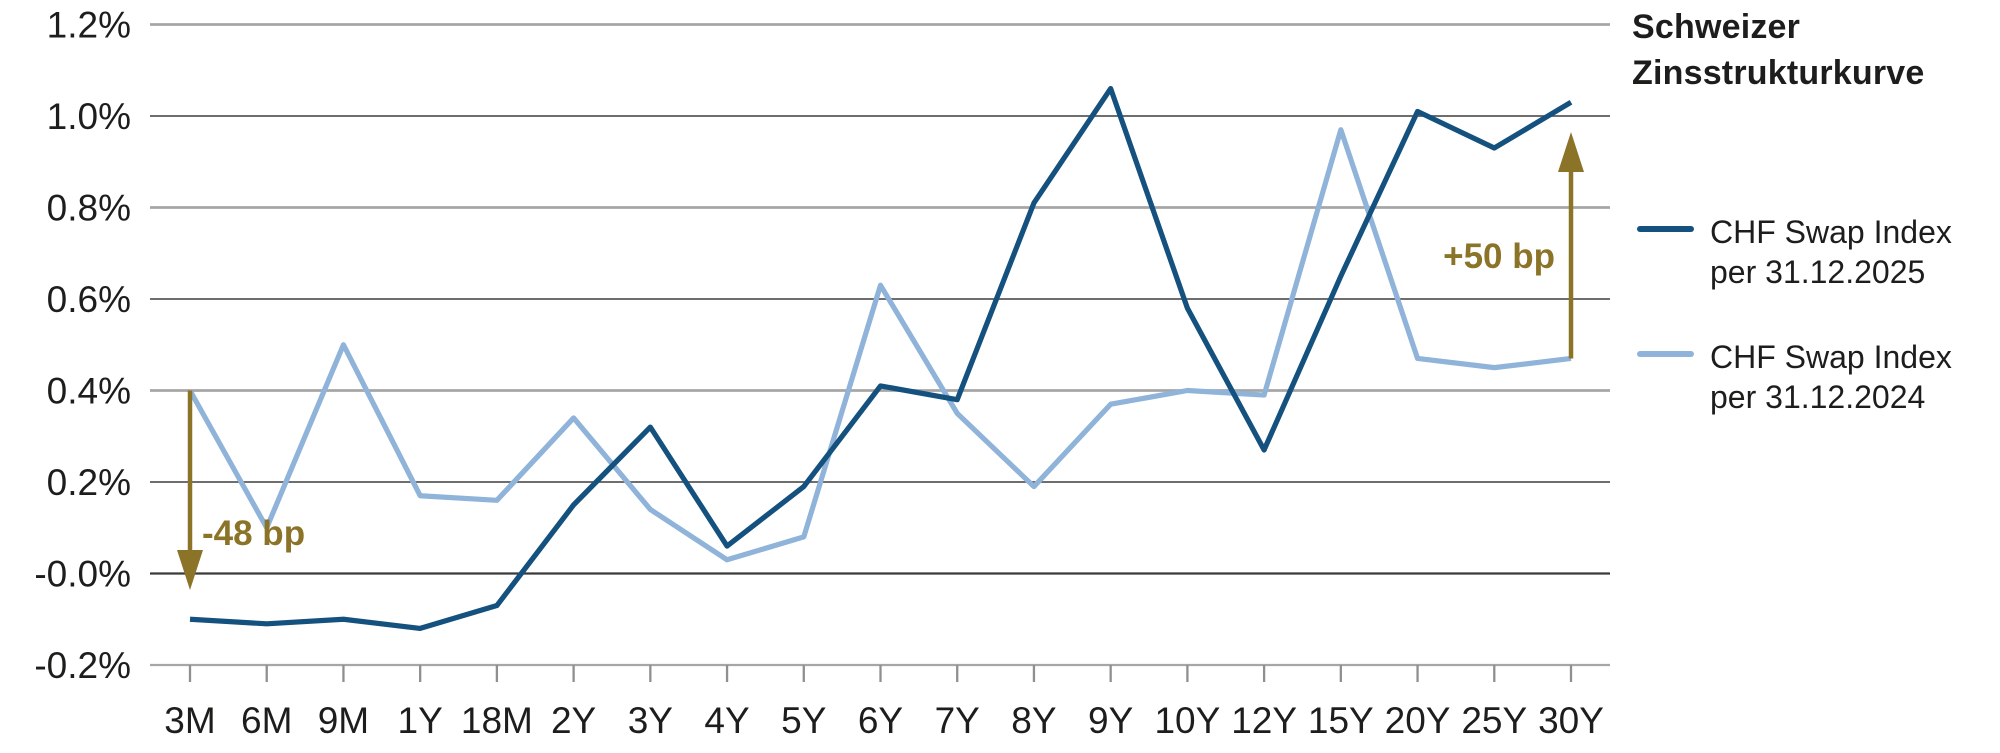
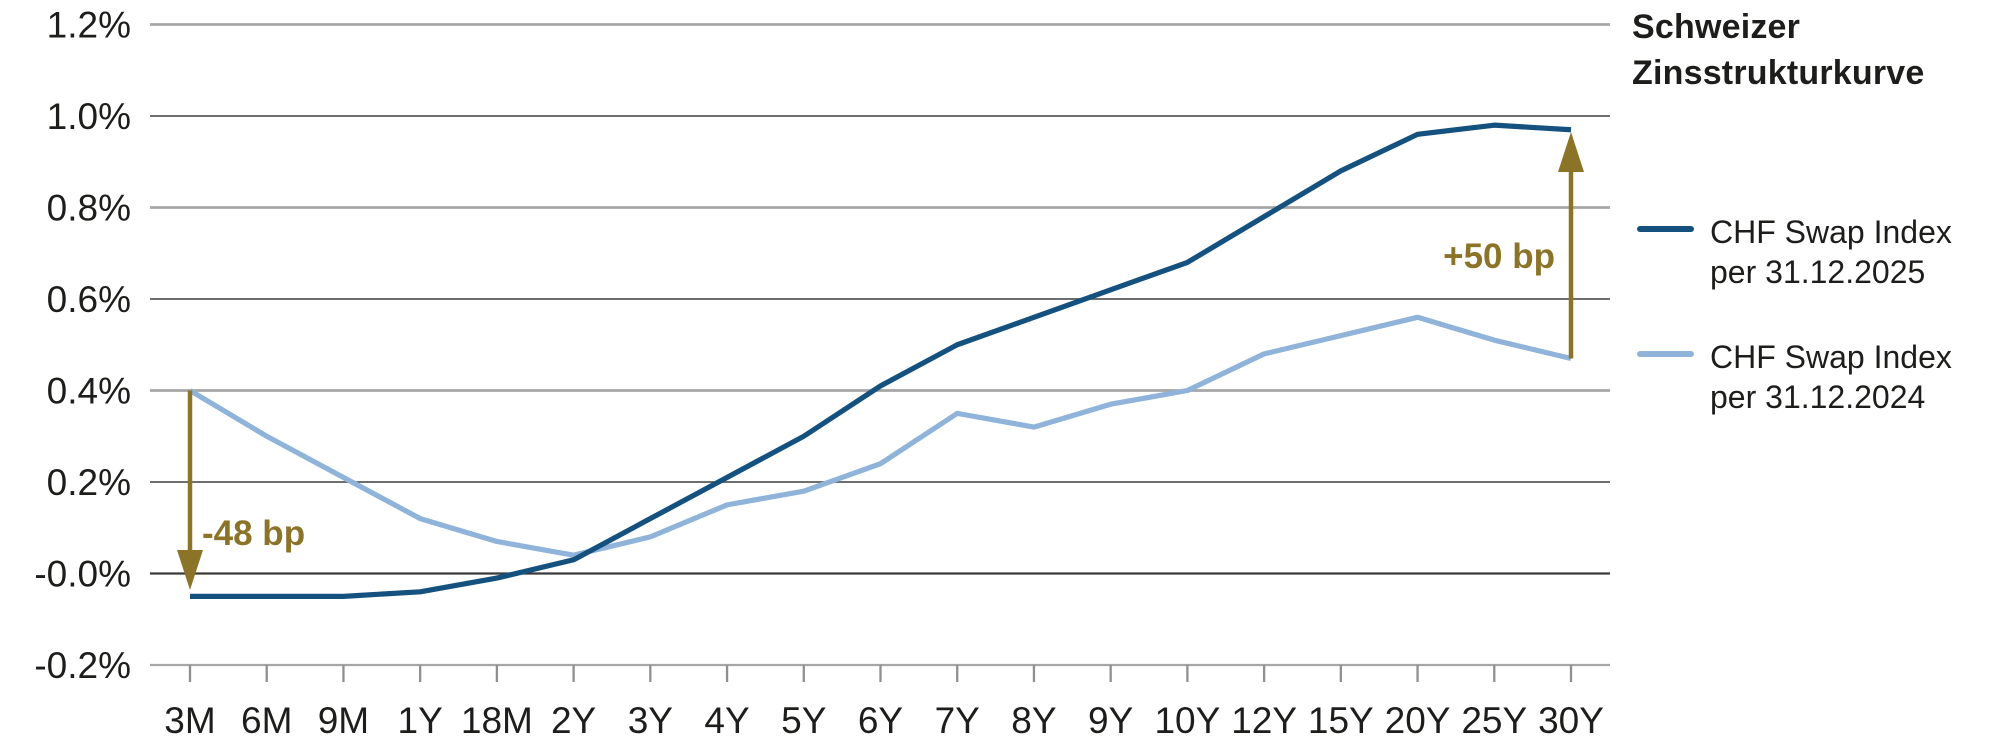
CHF Swap Index per 31.12.2025/3M: -0.10% -> -0.05%
CHF Swap Index per 31.12.2025/6M: -0.11% -> -0.05%
CHF Swap Index per 31.12.2024/6M: 0.10% -> 0.30%
CHF Swap Index per 31.12.2025/9M: -0.10% -> -0.05%
CHF Swap Index per 31.12.2024/9M: 0.50% -> 0.21%
CHF Swap Index per 31.12.2025/1Y: -0.12% -> -0.04%
CHF Swap Index per 31.12.2024/1Y: 0.17% -> 0.12%
CHF Swap Index per 31.12.2025/18M: -0.07% -> -0.01%
CHF Swap Index per 31.12.2024/18M: 0.16% -> 0.07%
CHF Swap Index per 31.12.2025/2Y: 0.15% -> 0.03%
CHF Swap Index per 31.12.2024/2Y: 0.34% -> 0.04%
CHF Swap Index per 31.12.2025/3Y: 0.32% -> 0.12%
CHF Swap Index per 31.12.2024/3Y: 0.14% -> 0.08%
CHF Swap Index per 31.12.2025/4Y: 0.06% -> 0.21%
CHF Swap Index per 31.12.2024/4Y: 0.03% -> 0.15%
CHF Swap Index per 31.12.2025/5Y: 0.19% -> 0.30%
CHF Swap Index per 31.12.2024/5Y: 0.08% -> 0.18%
CHF Swap Index per 31.12.2024/6Y: 0.63% -> 0.24%
CHF Swap Index per 31.12.2025/7Y: 0.38% -> 0.50%
CHF Swap Index per 31.12.2025/8Y: 0.81% -> 0.56%
CHF Swap Index per 31.12.2024/8Y: 0.19% -> 0.32%
CHF Swap Index per 31.12.2025/9Y: 1.06% -> 0.62%
CHF Swap Index per 31.12.2025/10Y: 0.58% -> 0.68%
CHF Swap Index per 31.12.2025/12Y: 0.27% -> 0.78%
CHF Swap Index per 31.12.2024/12Y: 0.39% -> 0.48%
CHF Swap Index per 31.12.2025/15Y: 0.65% -> 0.88%
CHF Swap Index per 31.12.2024/15Y: 0.97% -> 0.52%
CHF Swap Index per 31.12.2025/20Y: 1.01% -> 0.96%
CHF Swap Index per 31.12.2024/20Y: 0.47% -> 0.56%
CHF Swap Index per 31.12.2025/25Y: 0.93% -> 0.98%
CHF Swap Index per 31.12.2024/25Y: 0.45% -> 0.51%
CHF Swap Index per 31.12.2025/30Y: 1.03% -> 0.97%
